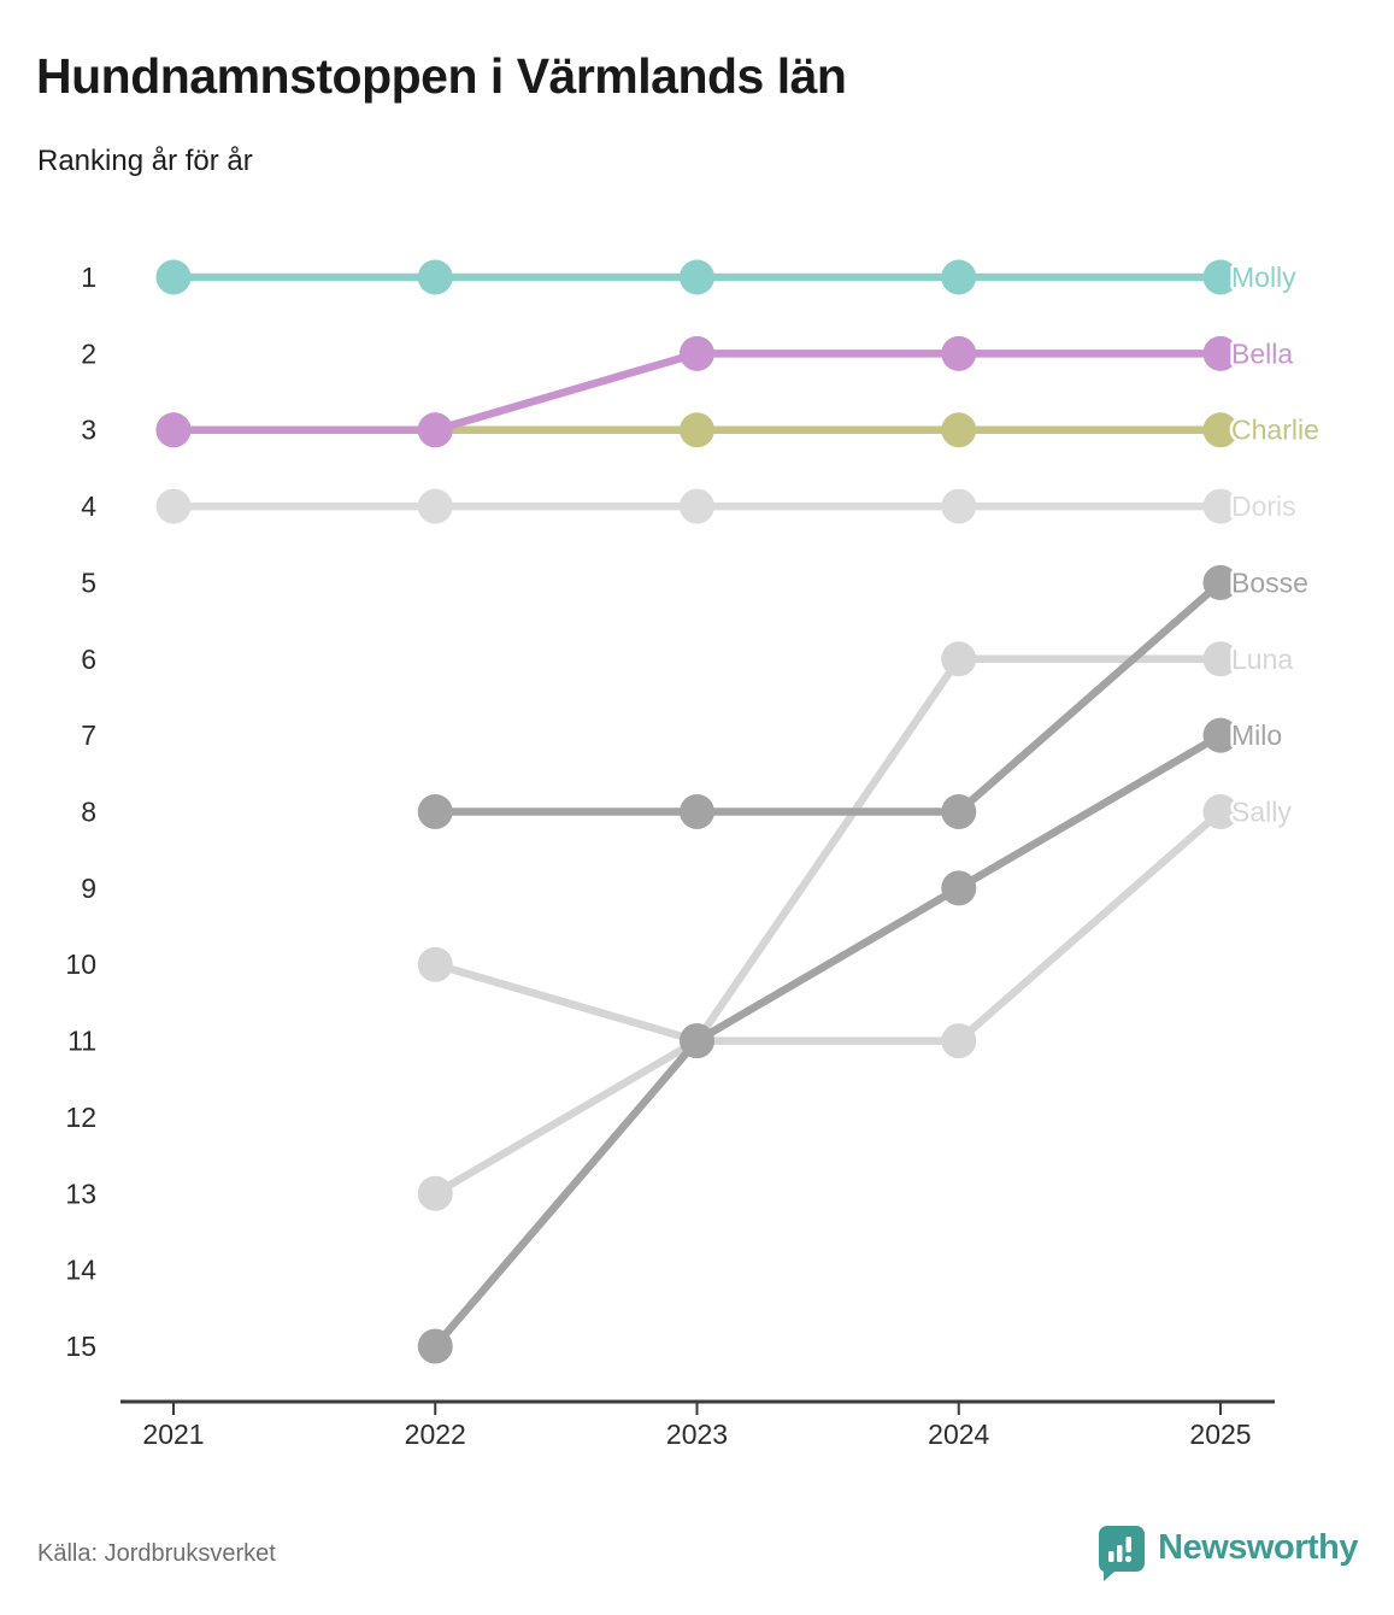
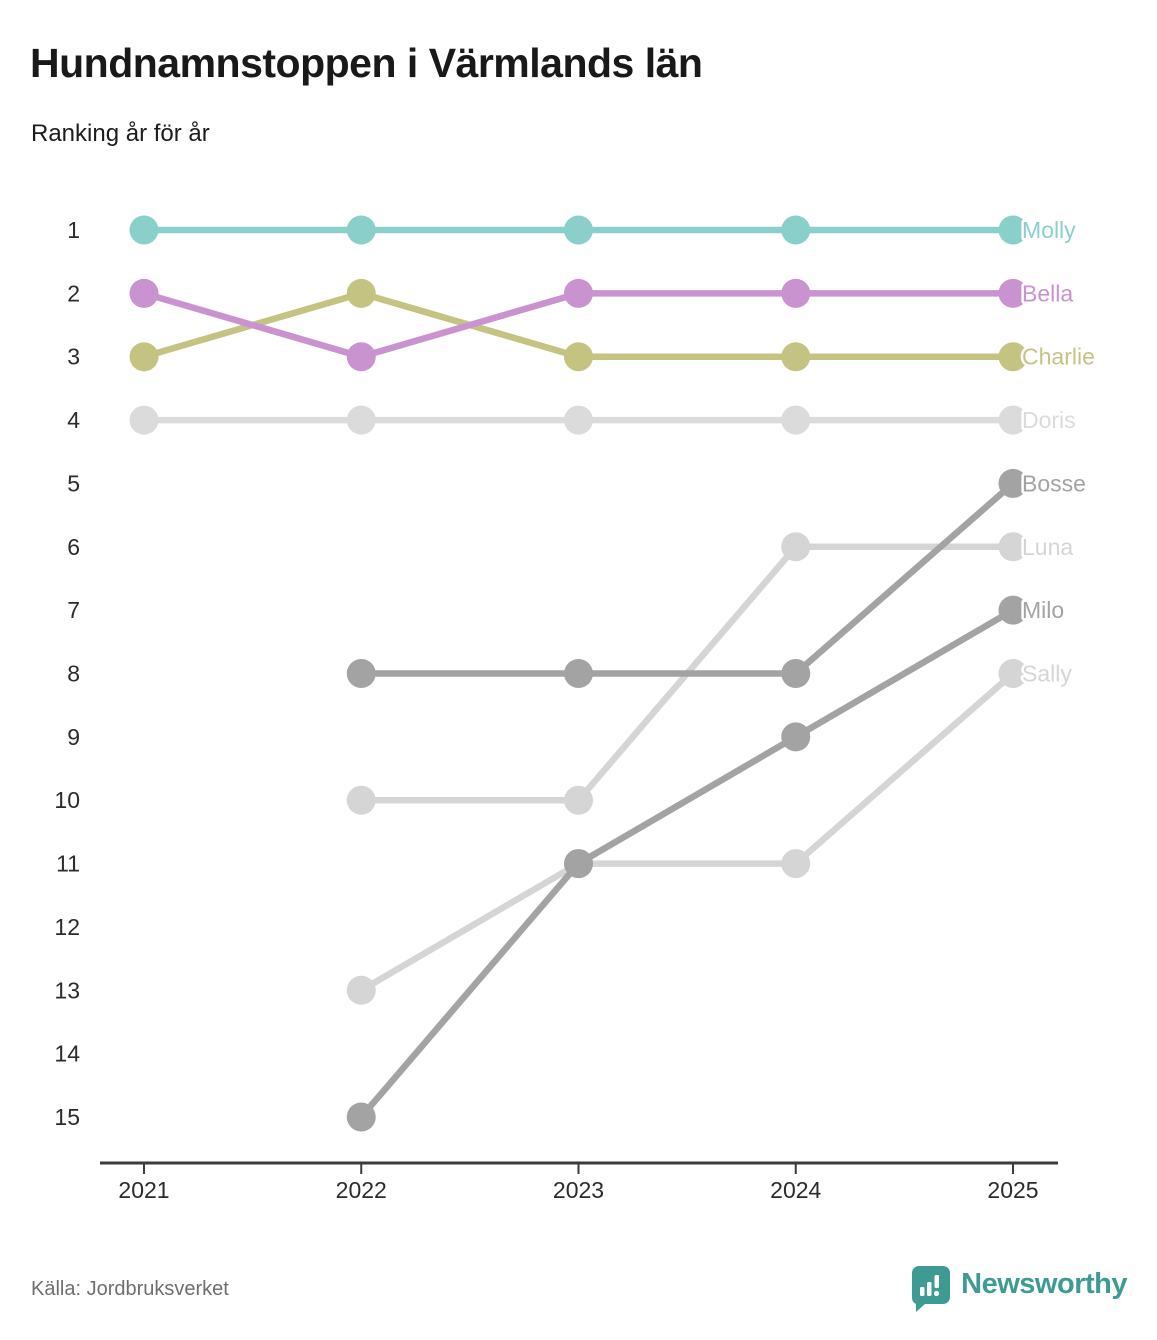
Bella/2021: 3 -> 2
Charlie/2022: 3 -> 2
Luna/2023: 11 -> 10
